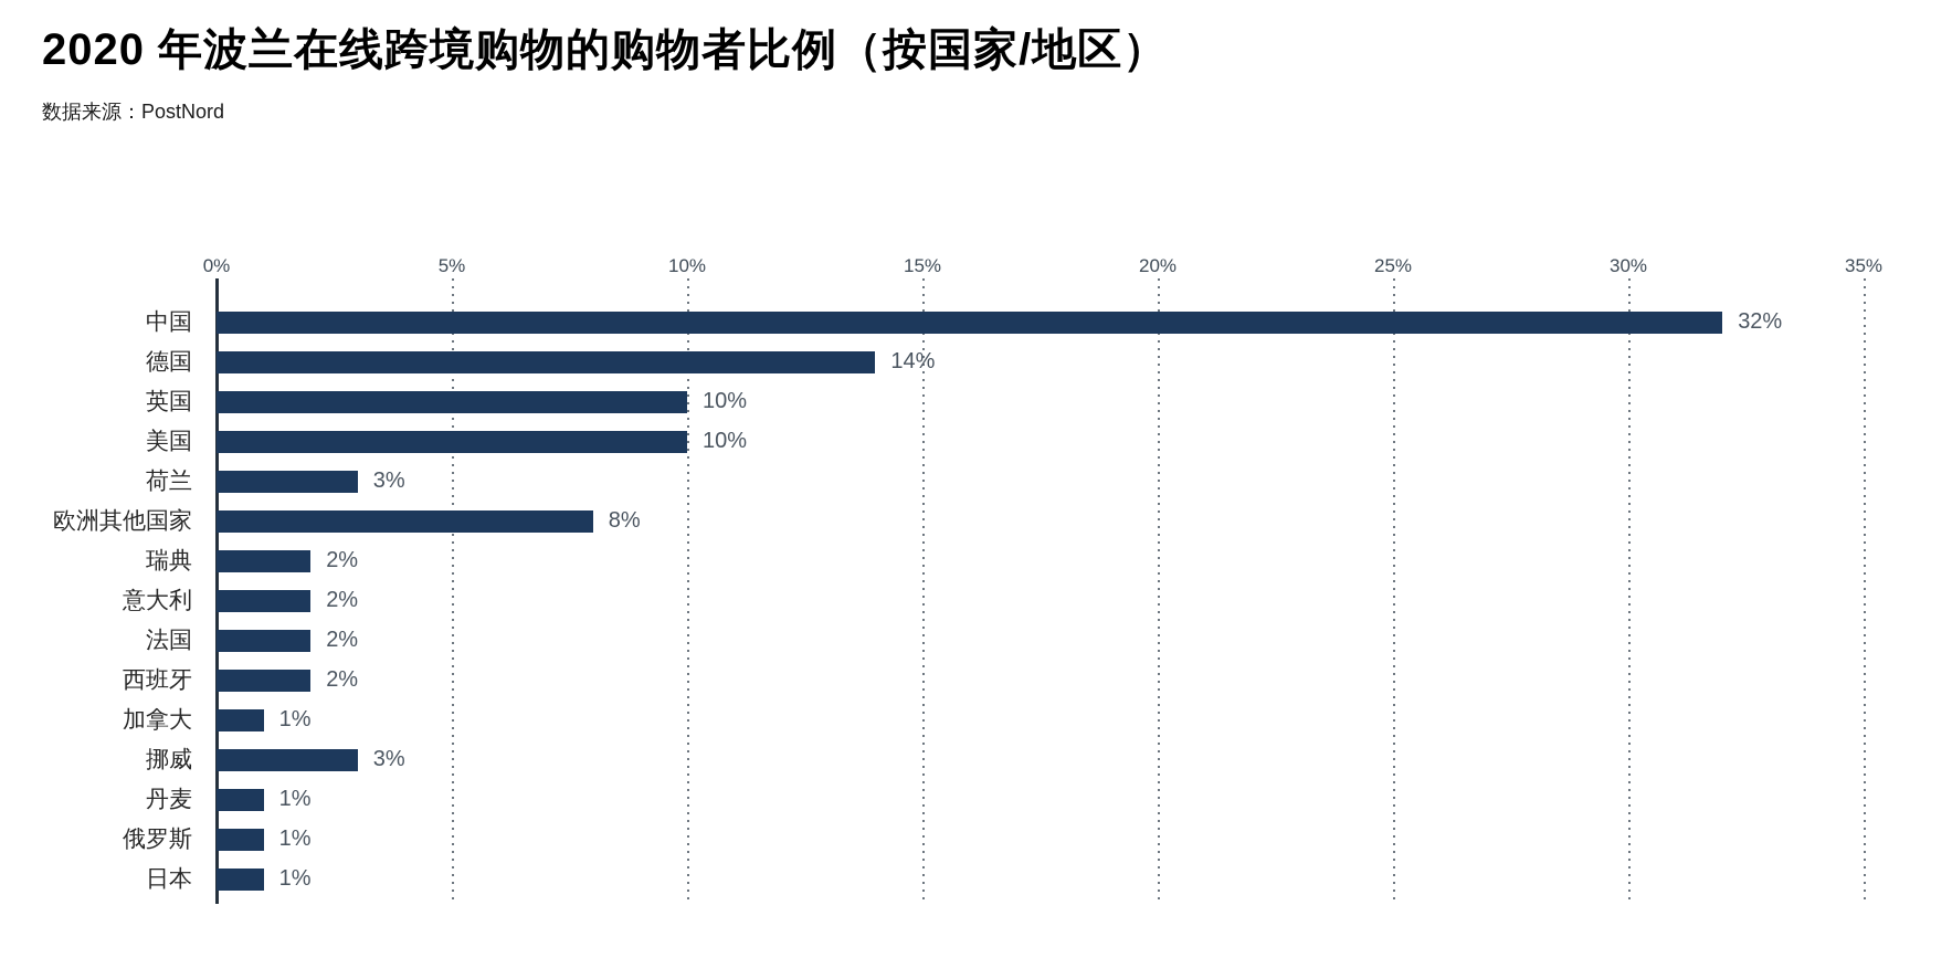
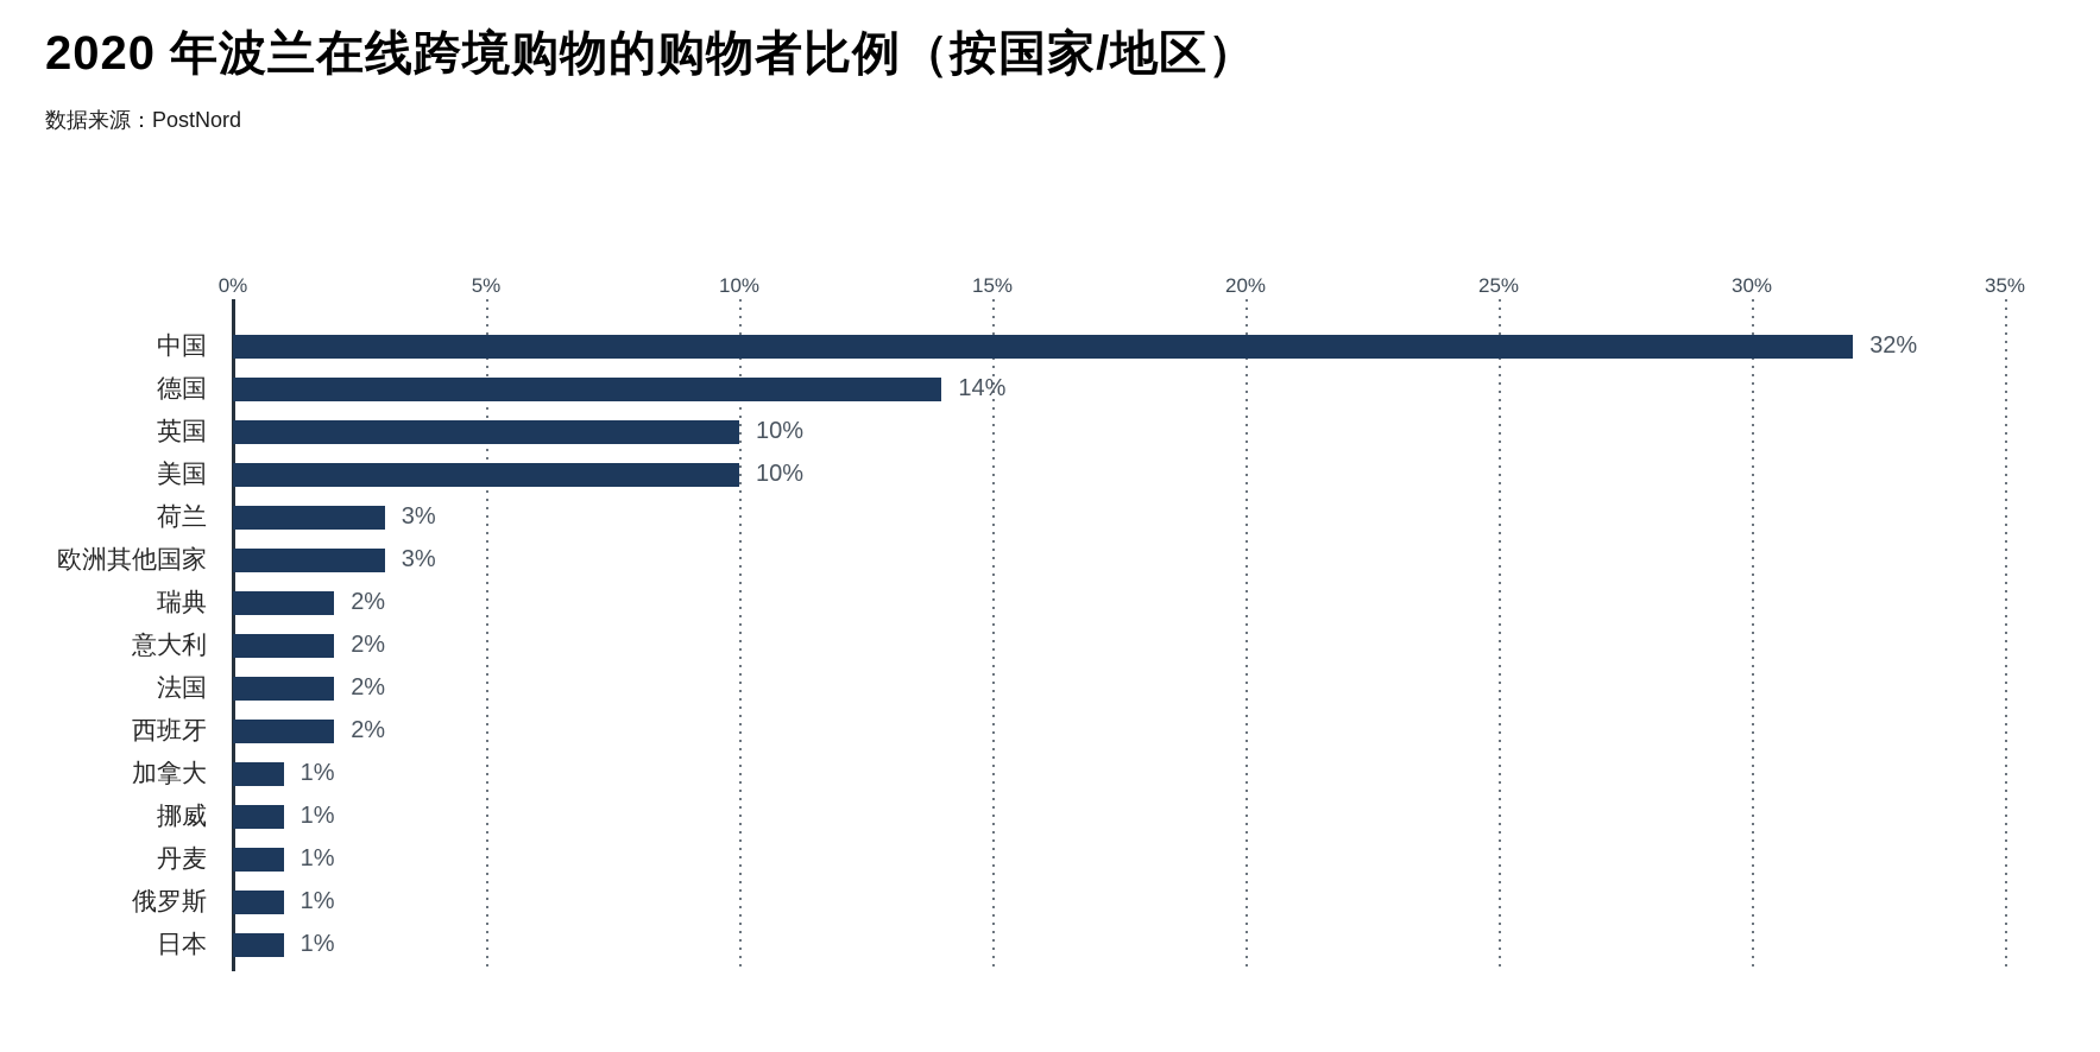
欧洲其他国家: 8% -> 3%
挪威: 3% -> 1%
